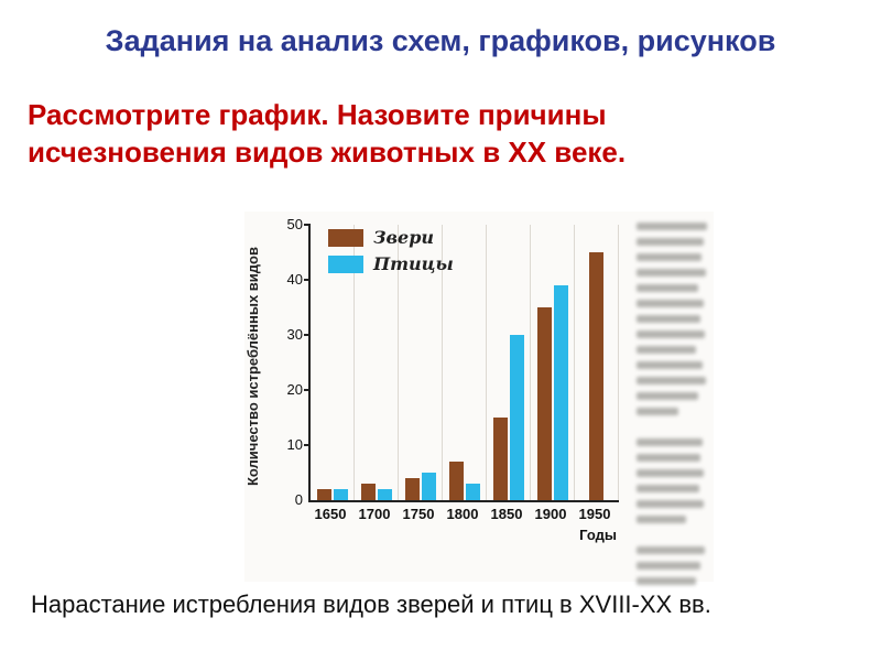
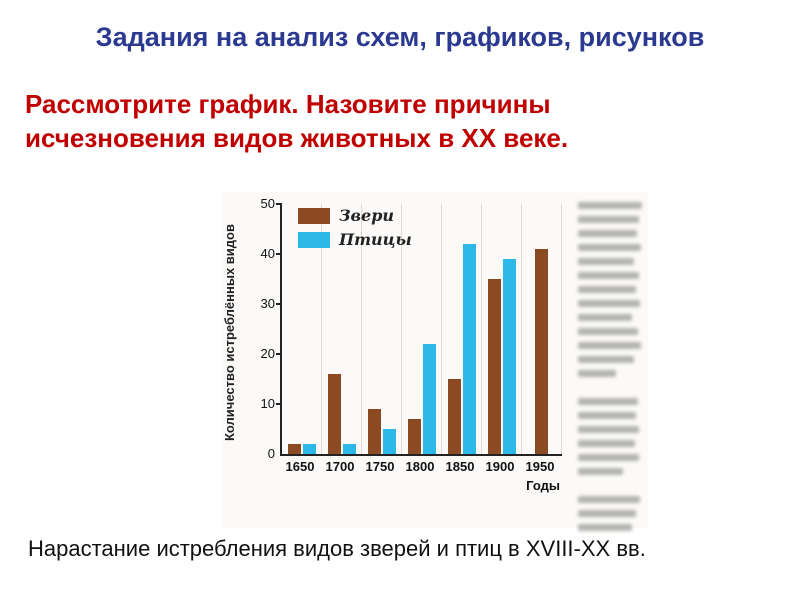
Звери/1700: 3 -> 16
Звери/1750: 4 -> 9
Птицы/1800: 3 -> 22
Птицы/1850: 30 -> 42
Звери/1950: 45 -> 41
